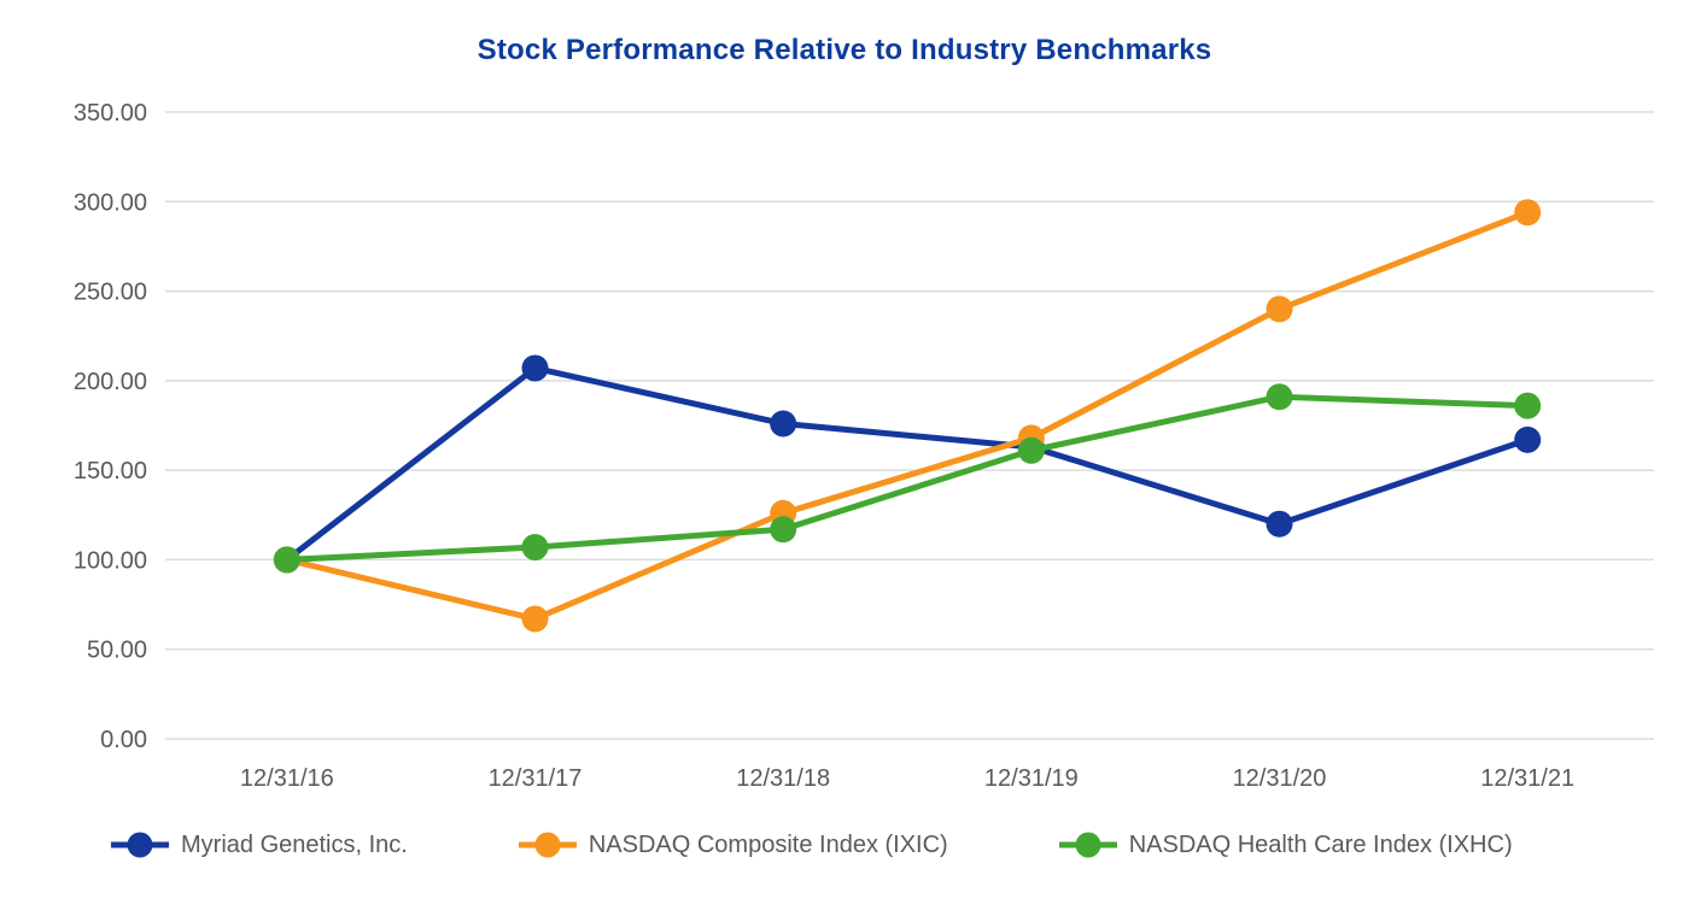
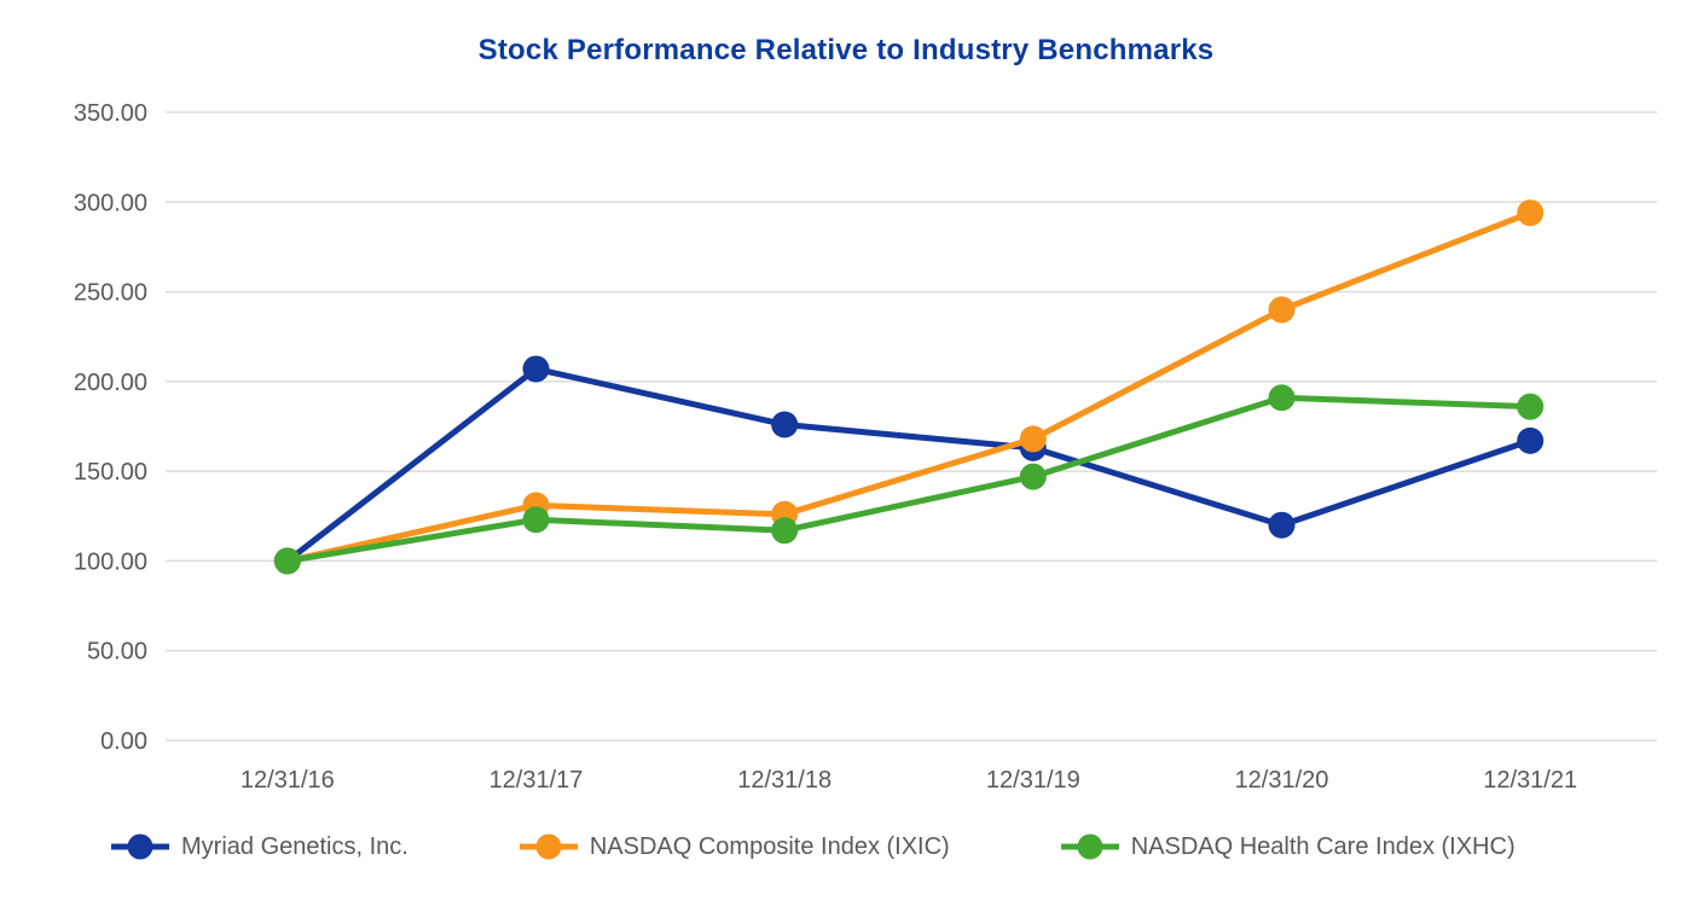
NASDAQ Composite Index (IXIC)/12/31/17: 67 -> 131
NASDAQ Health Care Index (IXHC)/12/31/17: 107 -> 123
NASDAQ Health Care Index (IXHC)/12/31/19: 161 -> 147
